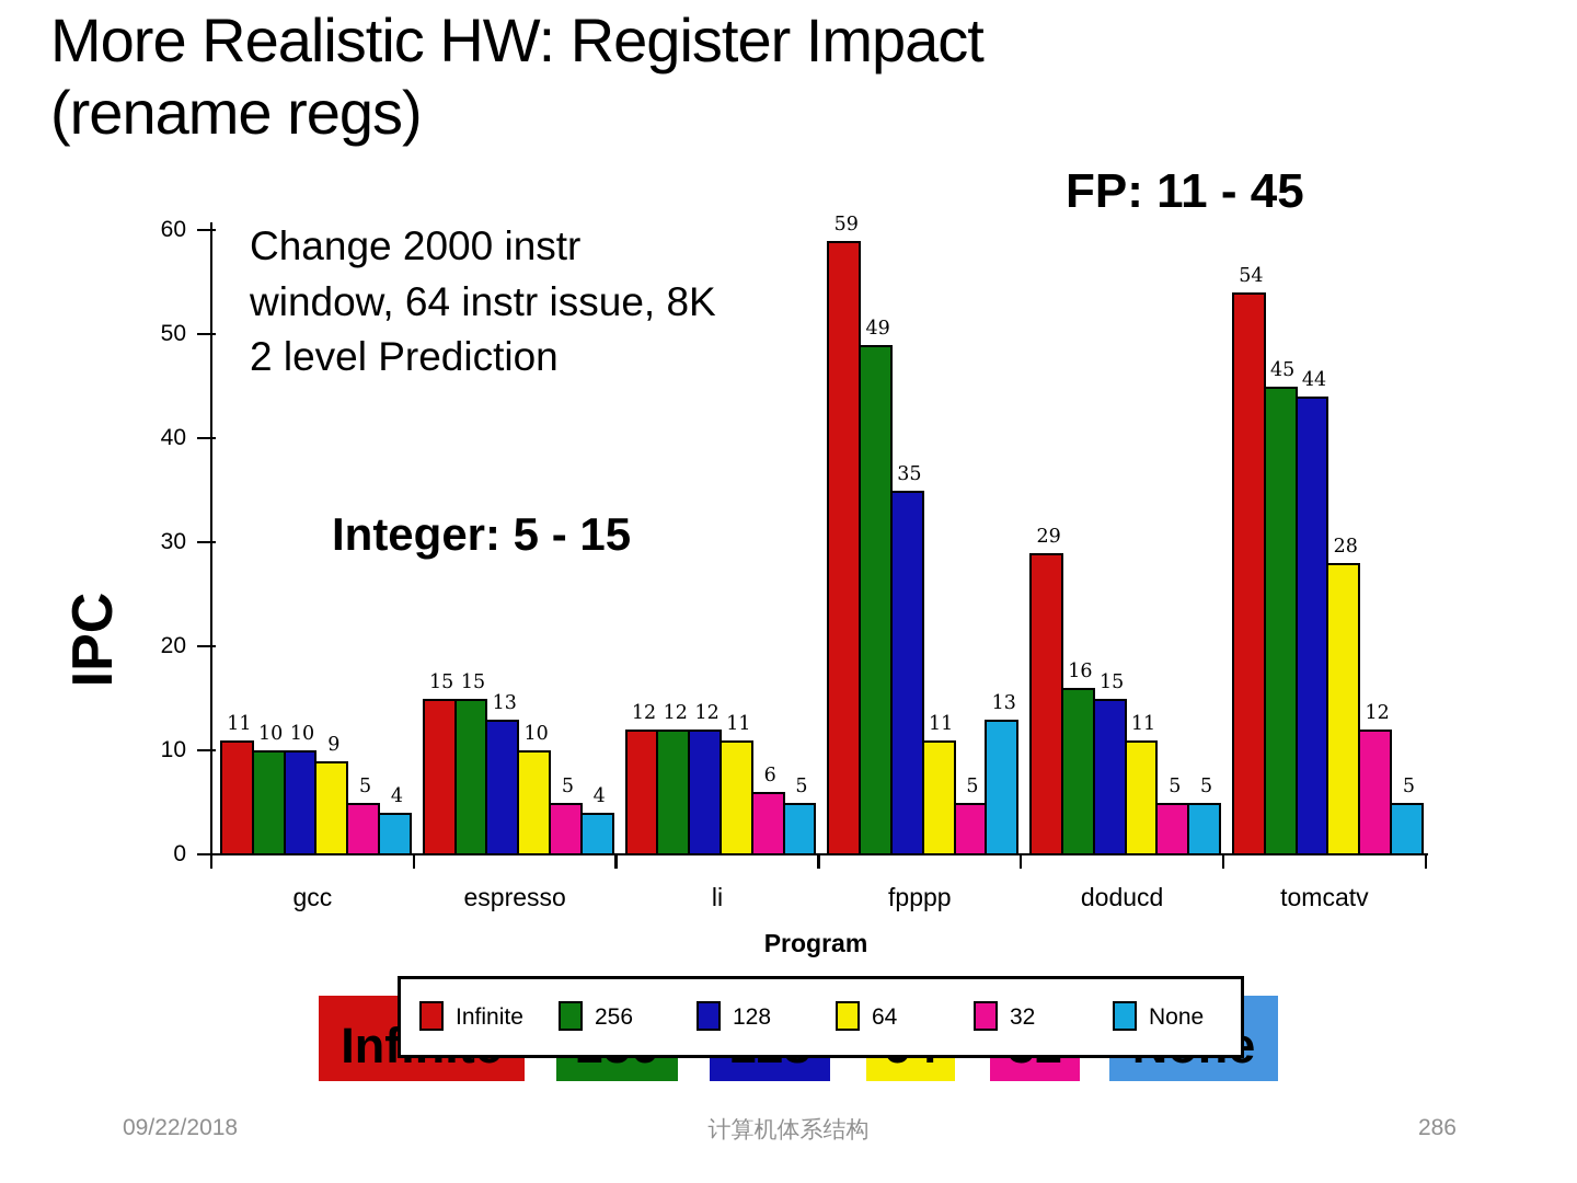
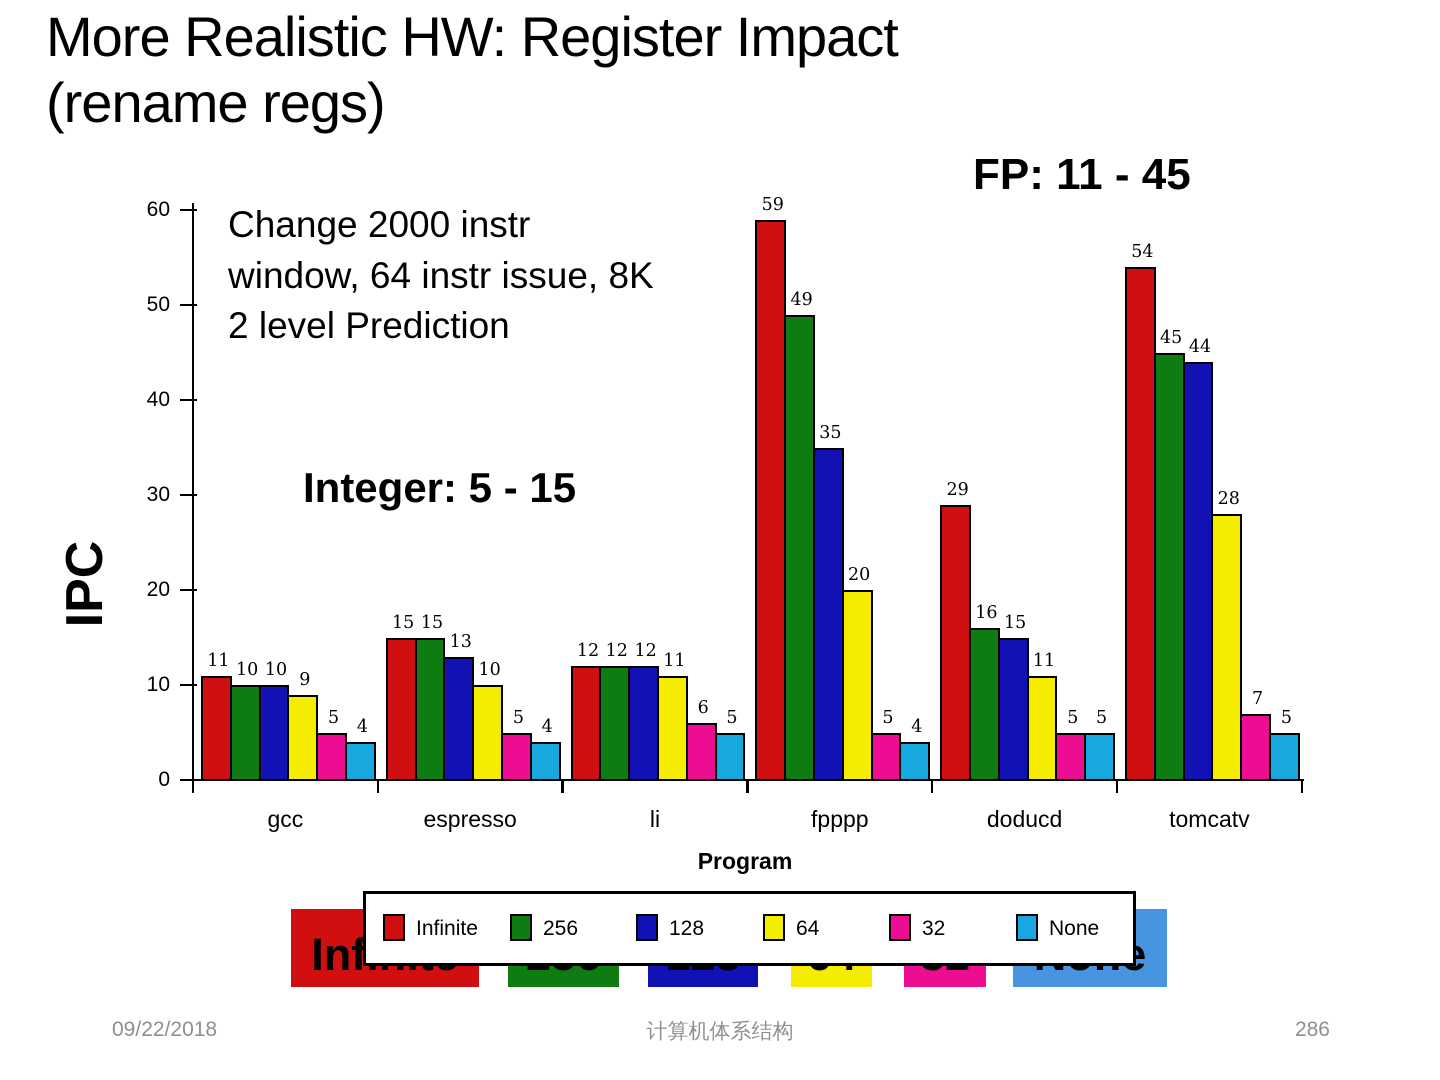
64/fpppp: 11 -> 20
None/fpppp: 13 -> 4
32/tomcatv: 12 -> 7
